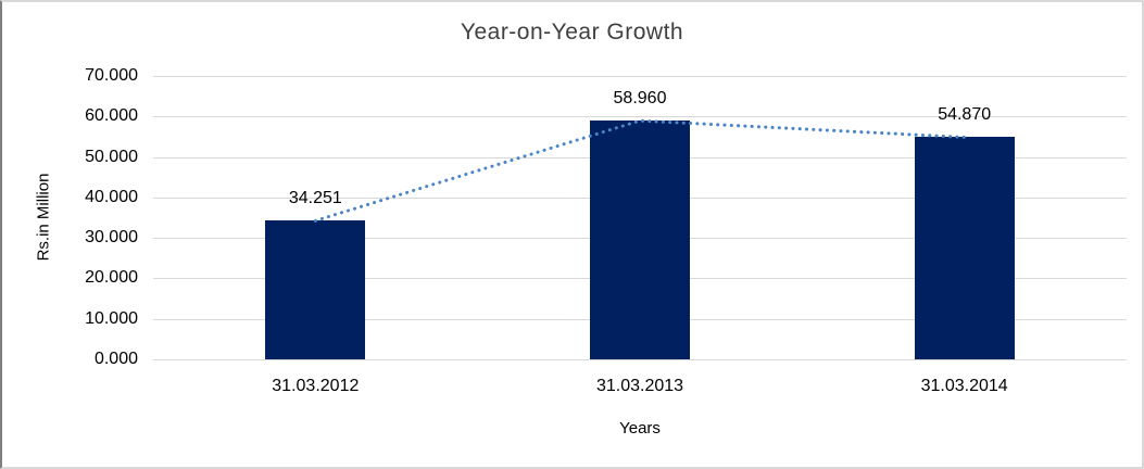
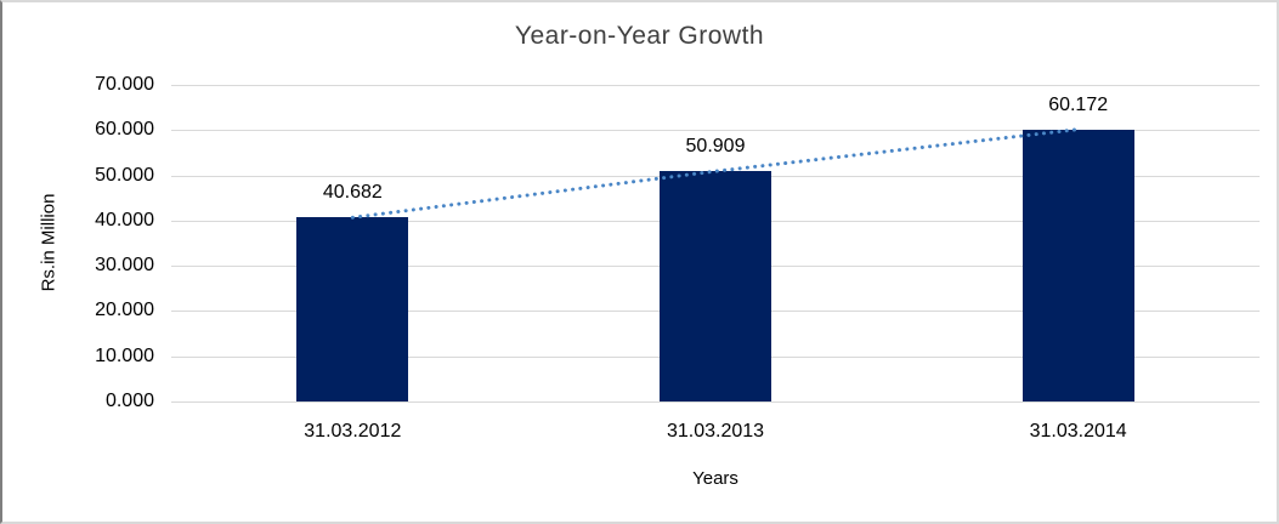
31.03.2012: 34.251 -> 40.682
31.03.2013: 58.960 -> 50.909
31.03.2014: 54.870 -> 60.172
